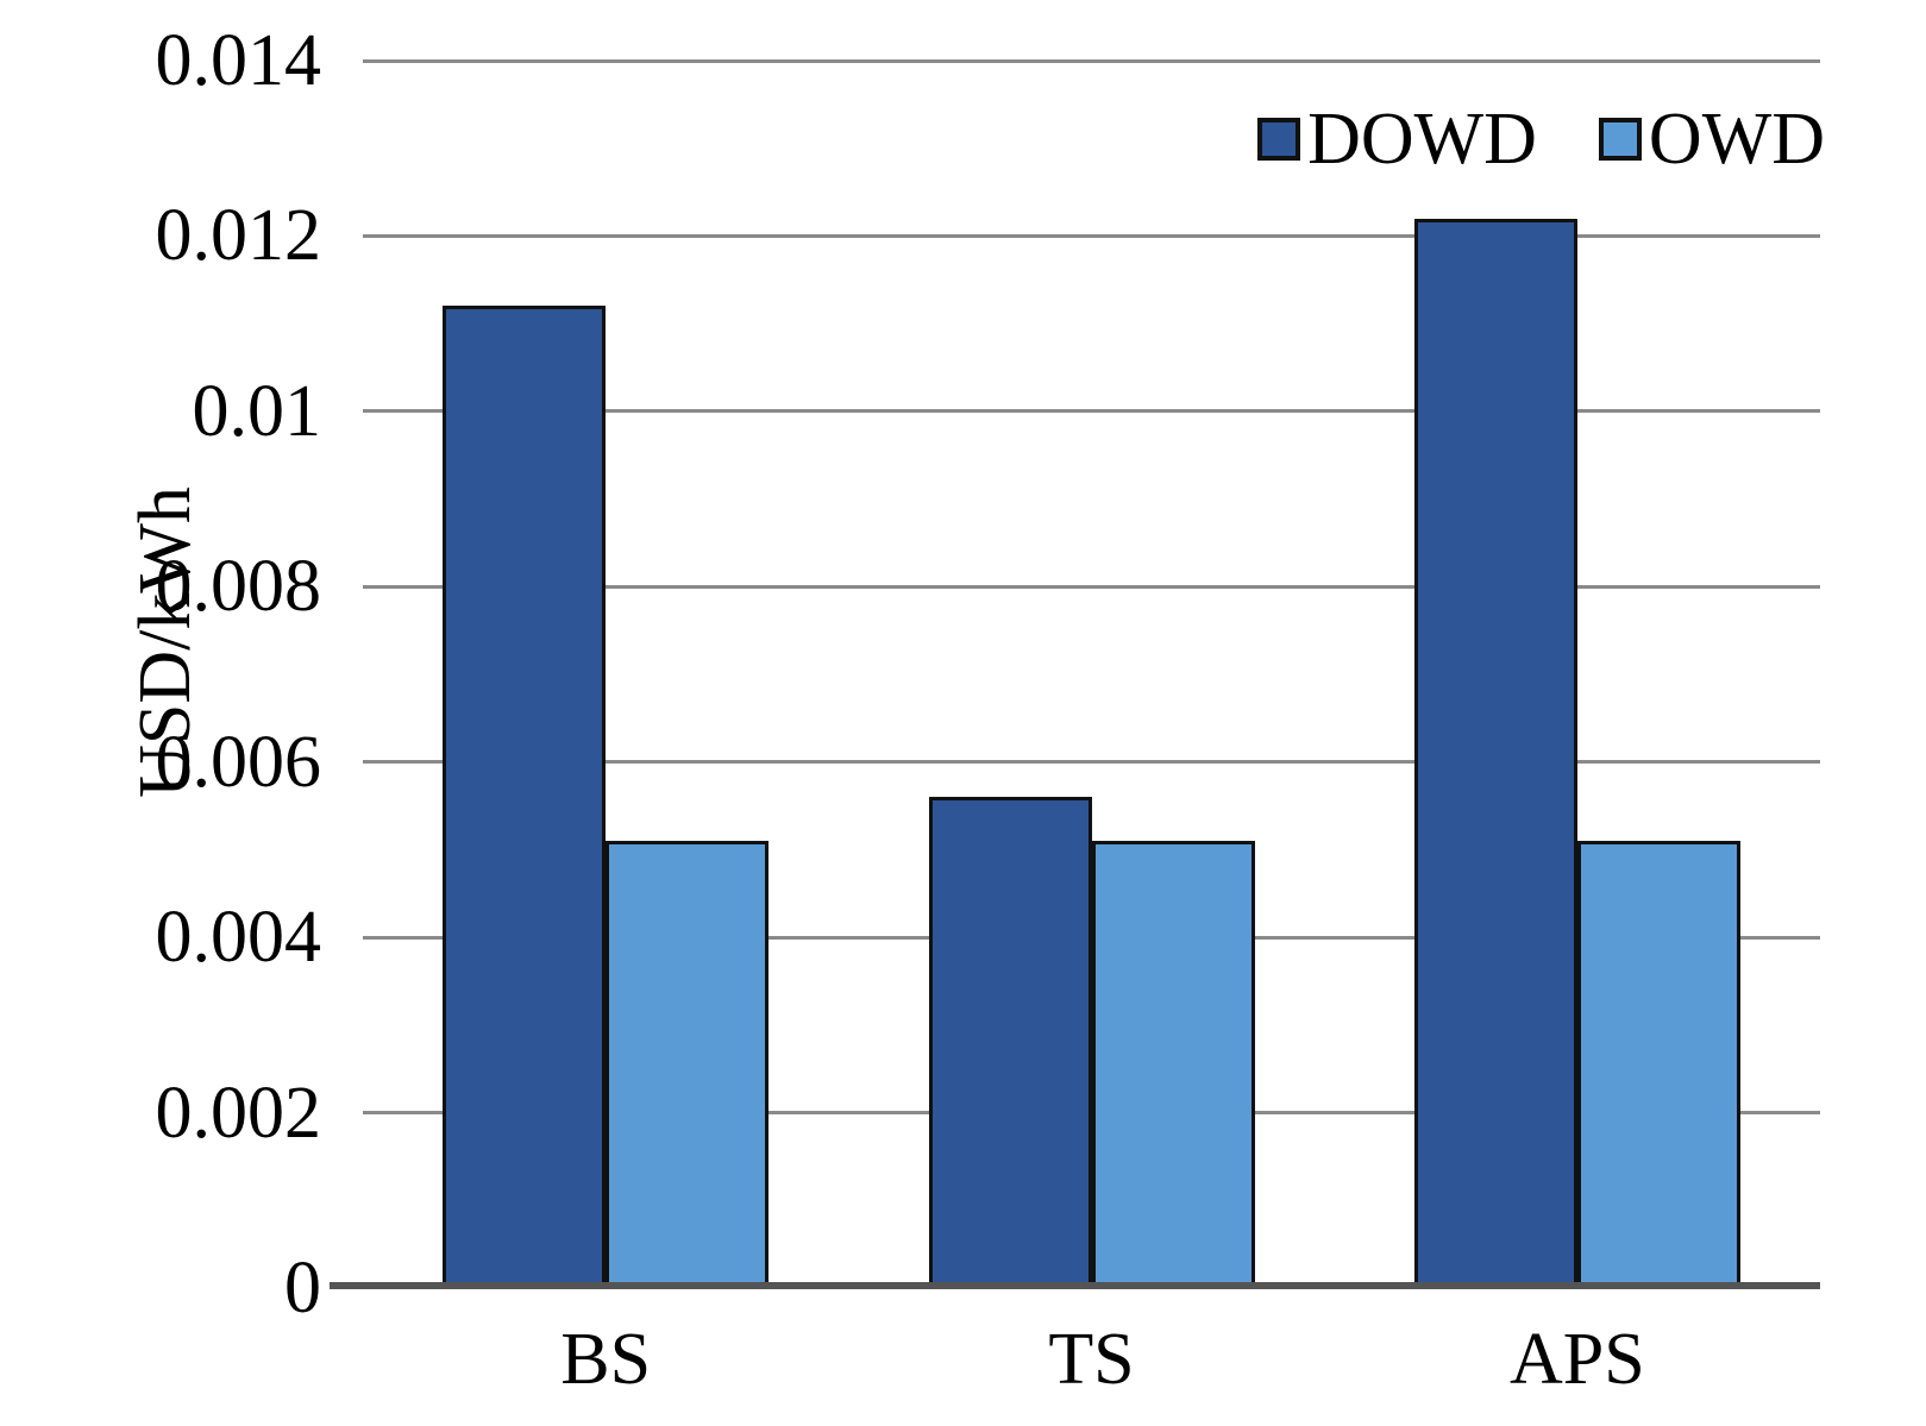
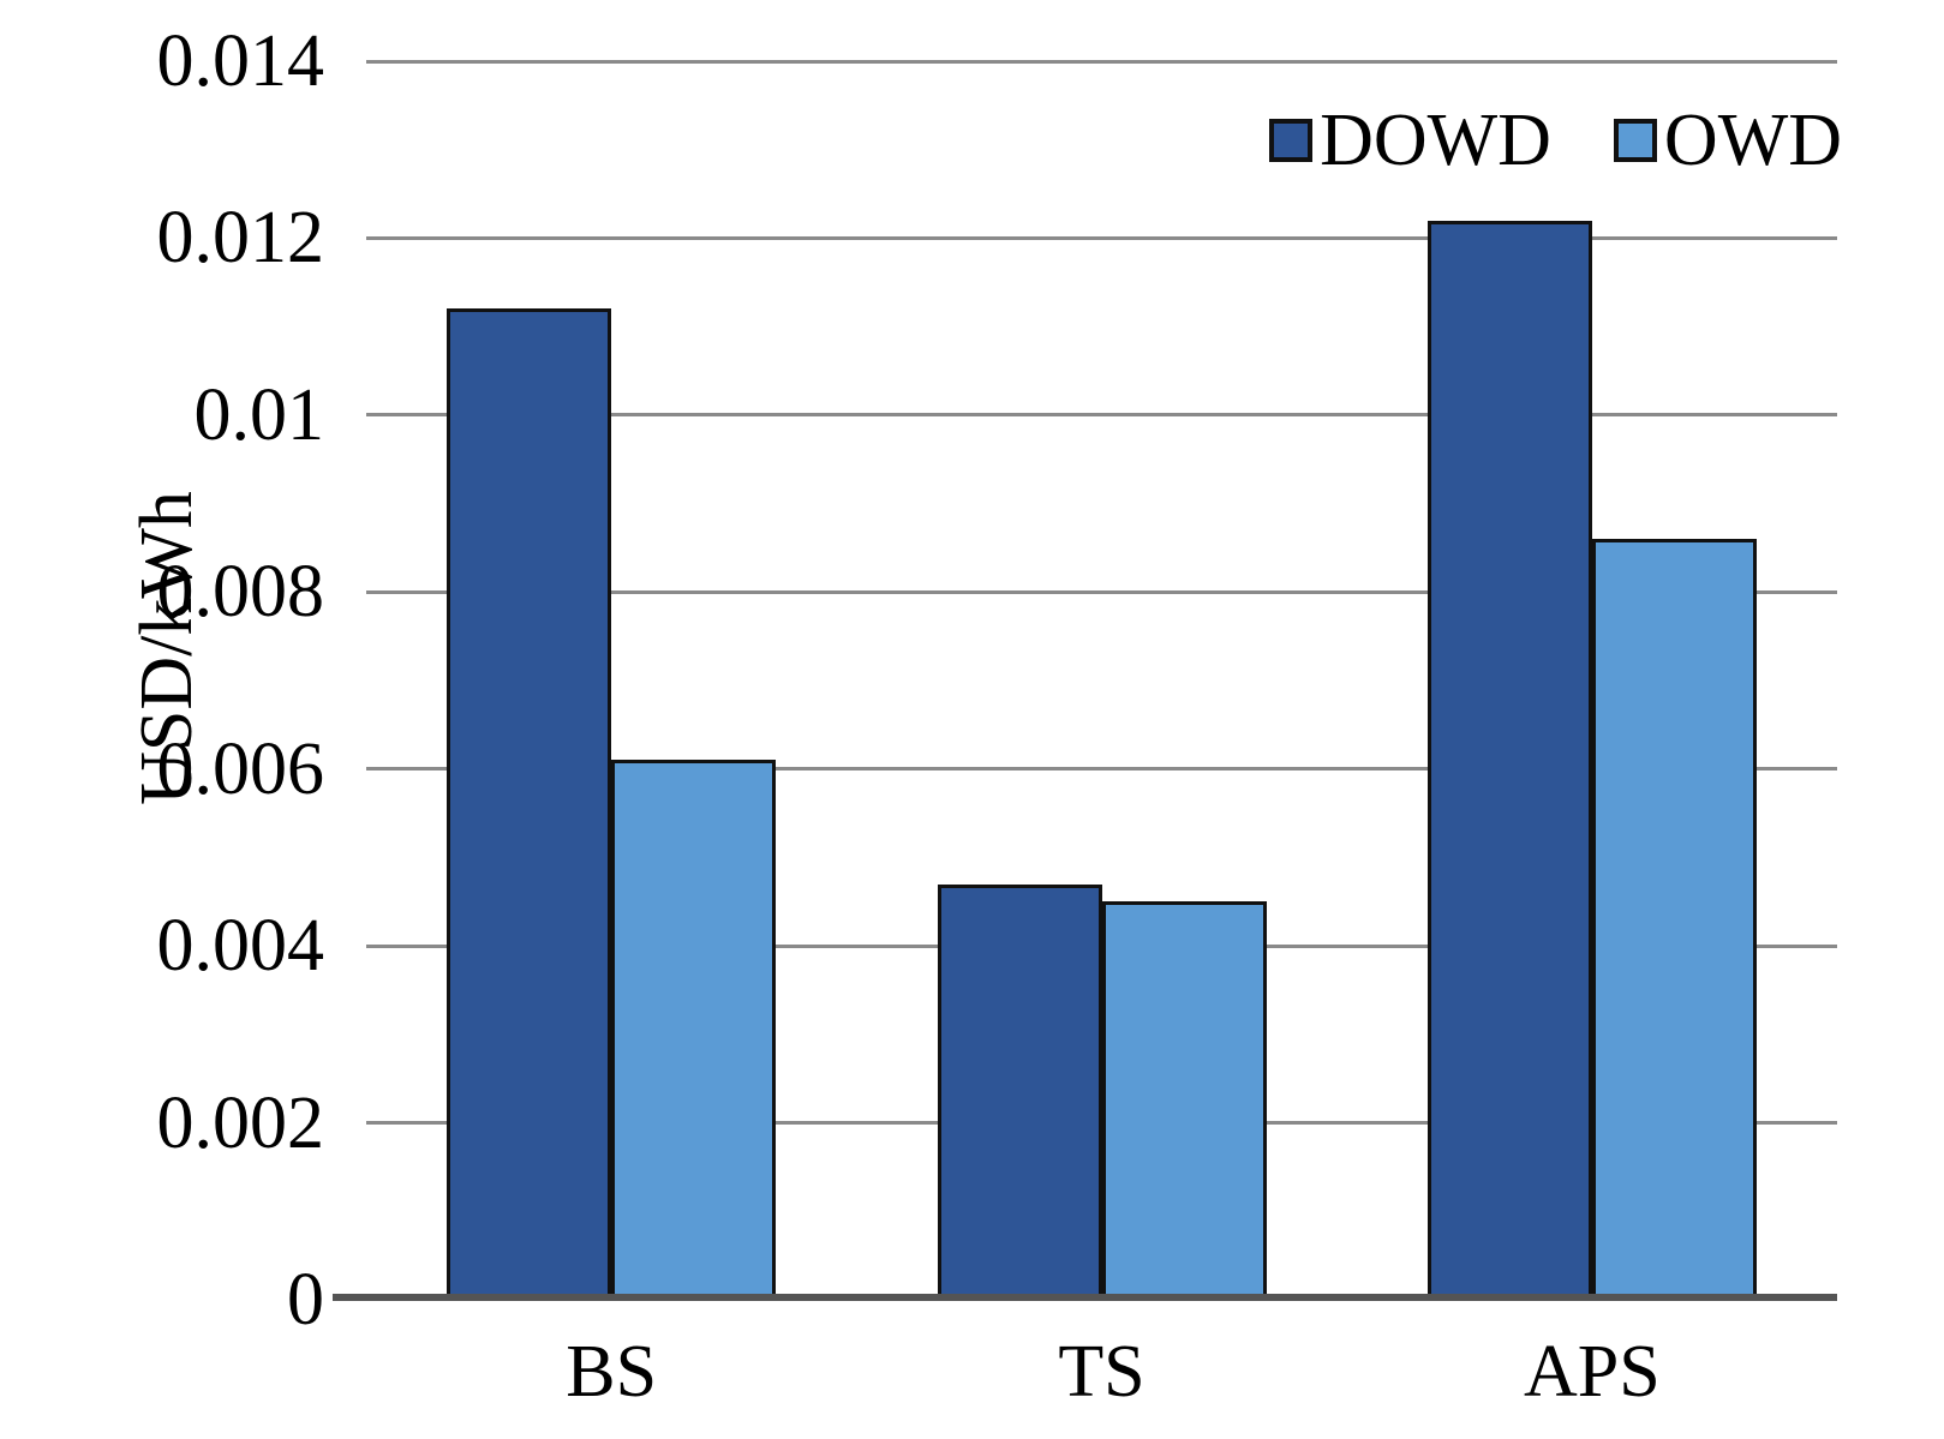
OWD/BS: 0.0051 -> 0.0061
DOWD/TS: 0.0056 -> 0.0047
OWD/TS: 0.0051 -> 0.0045
OWD/APS: 0.0051 -> 0.0086
